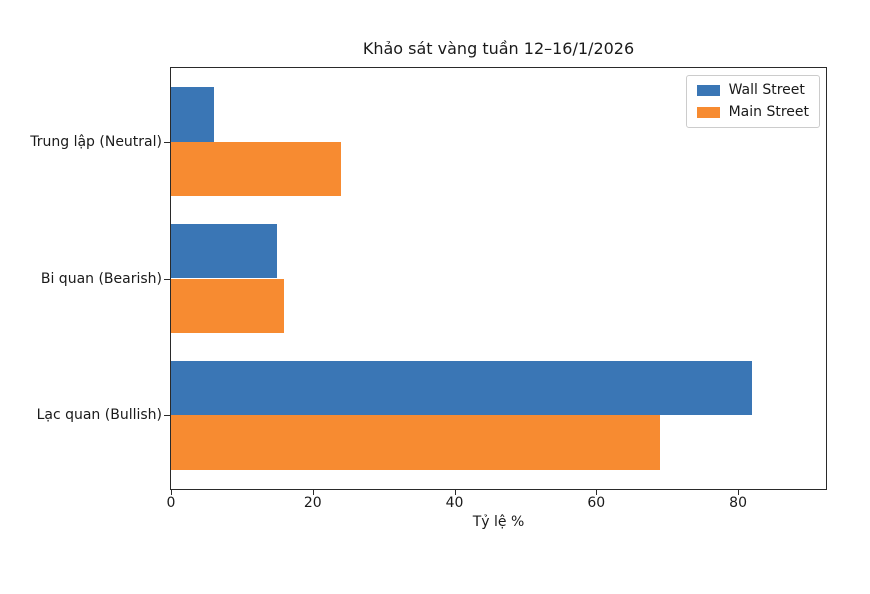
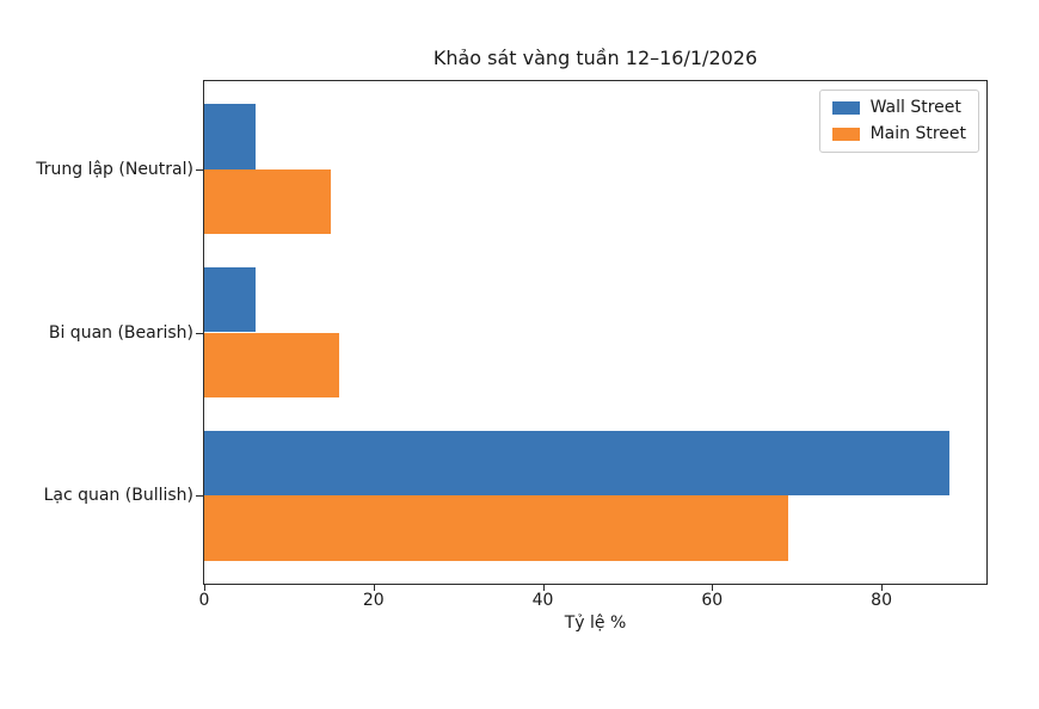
Main Street/Trung lập (Neutral): 24 -> 15
Wall Street/Bi quan (Bearish): 15 -> 6
Wall Street/Lạc quan (Bullish): 82 -> 88
